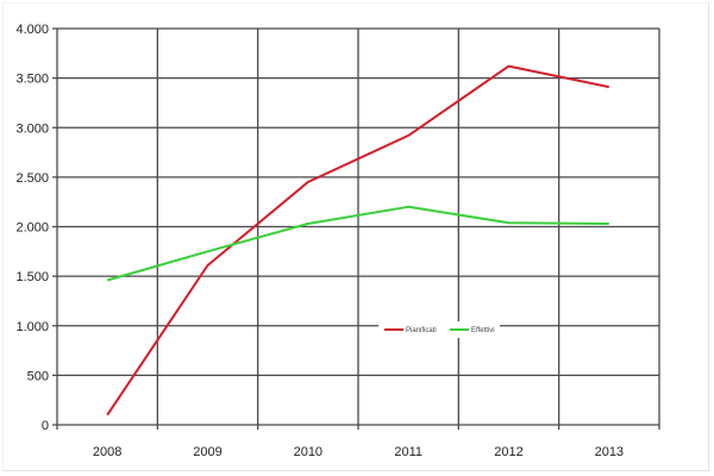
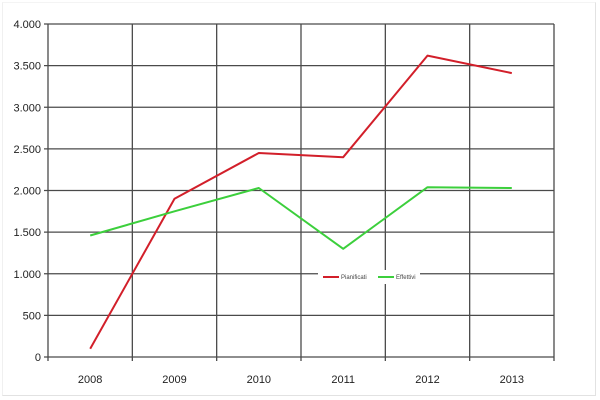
Pianificati/2009: 1600 -> 1900
Pianificati/2011: 2900 -> 2400
Effettivi/2011: 2200 -> 1300
